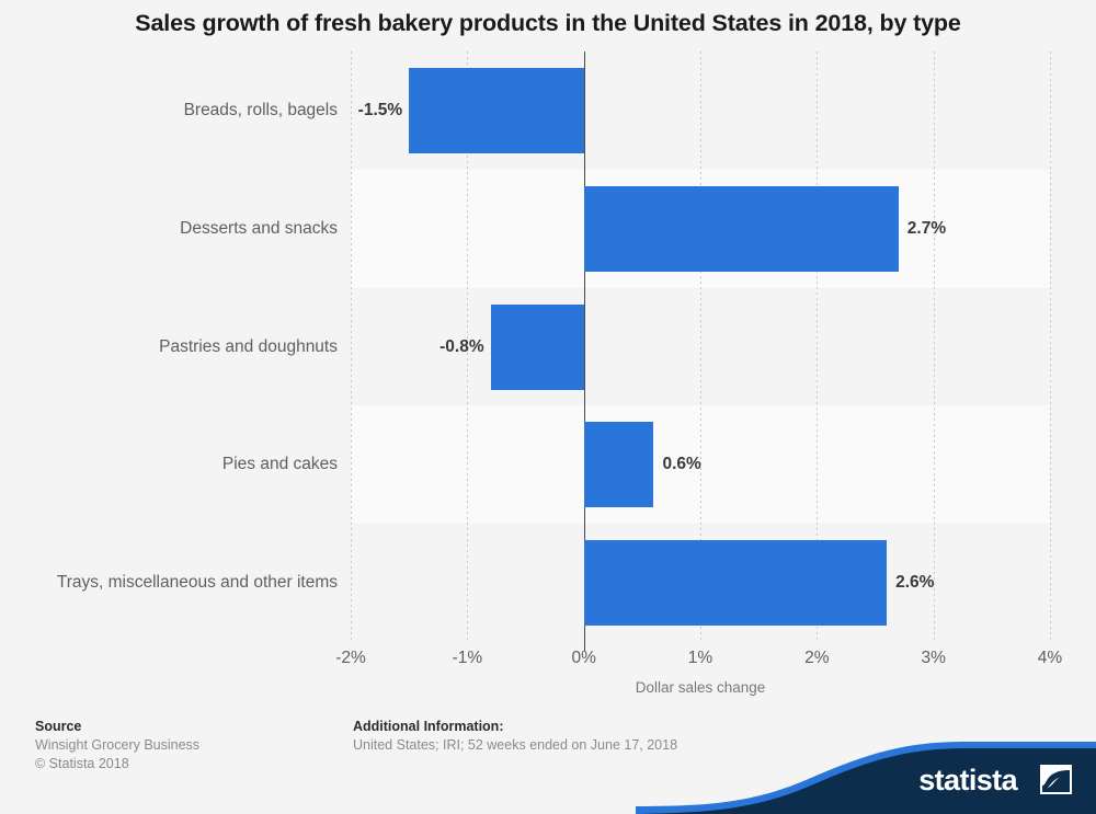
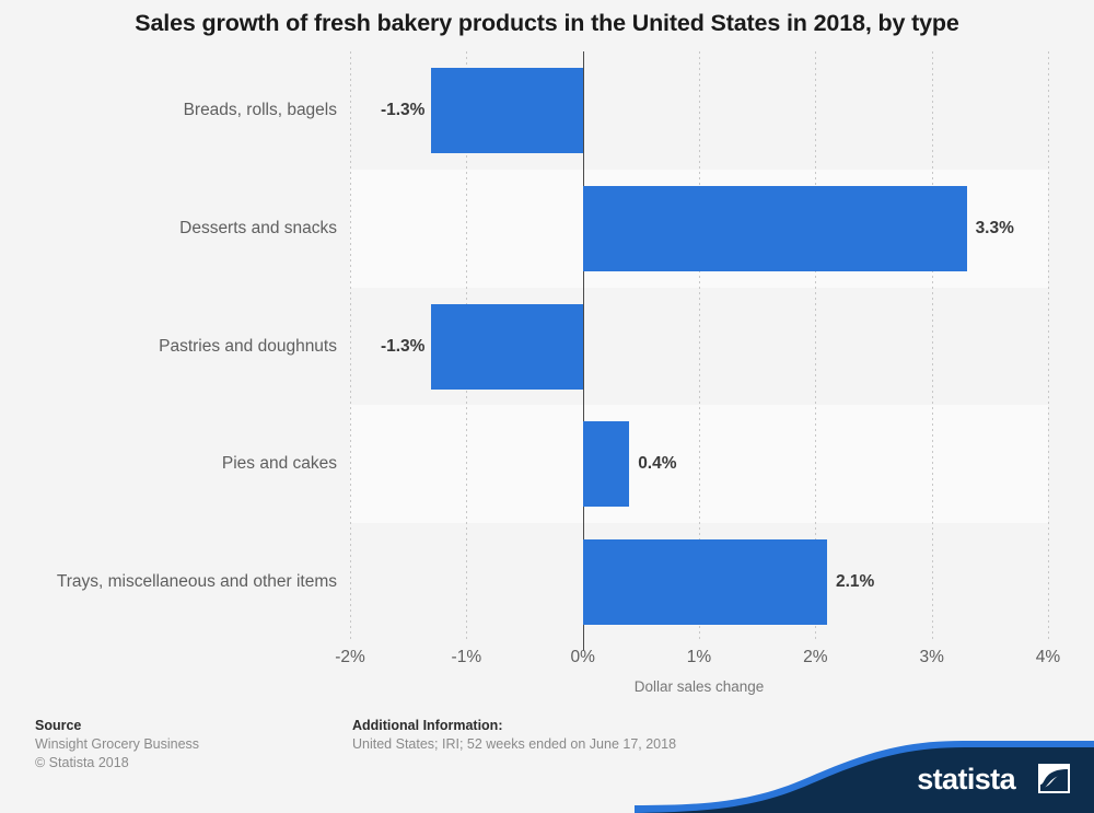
Breads, rolls, bagels: -1.5% -> -1.3%
Desserts and snacks: 2.7% -> 3.3%
Pastries and doughnuts: -0.8% -> -1.3%
Pies and cakes: 0.6% -> 0.4%
Trays, miscellaneous and other items: 2.6% -> 2.1%
